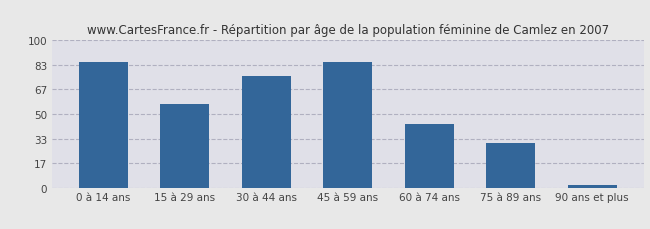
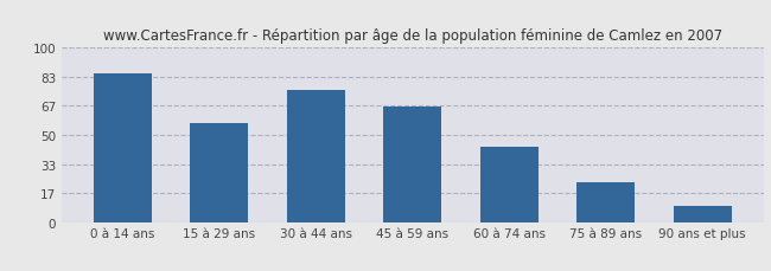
45 à 59 ans: 85 -> 66
75 à 89 ans: 30 -> 23
90 ans et plus: 2 -> 9
